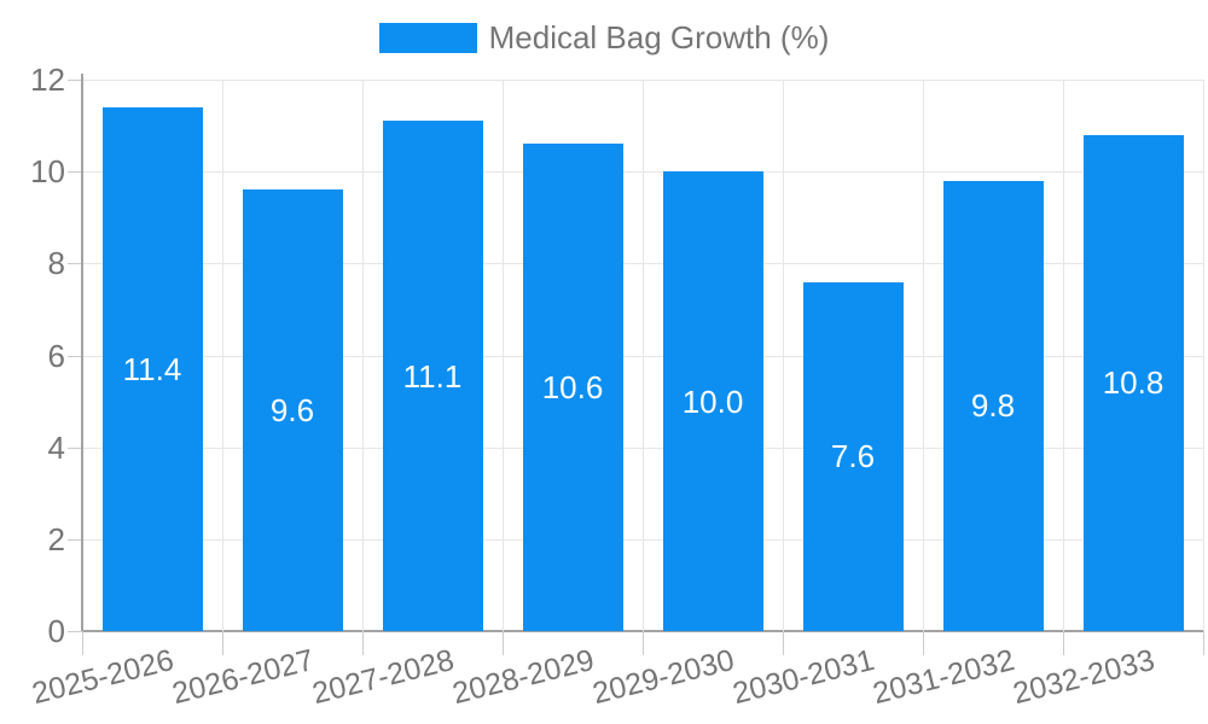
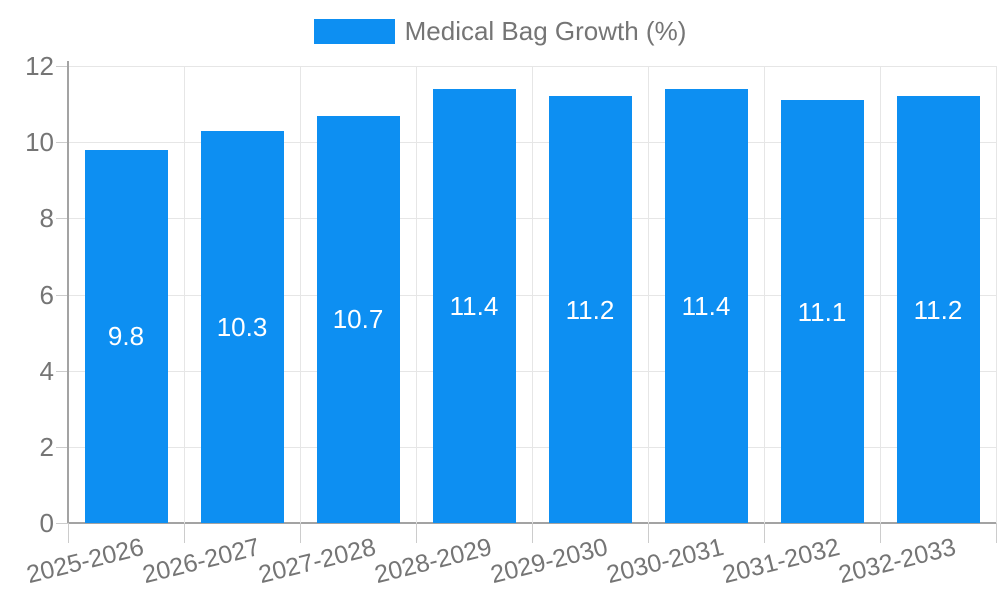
2025-2026: 11.4 -> 9.8
2026-2027: 9.6 -> 10.3
2027-2028: 11.1 -> 10.7
2028-2029: 10.6 -> 11.4
2029-2030: 10.0 -> 11.2
2030-2031: 7.6 -> 11.4
2031-2032: 9.8 -> 11.1
2032-2033: 10.8 -> 11.2
